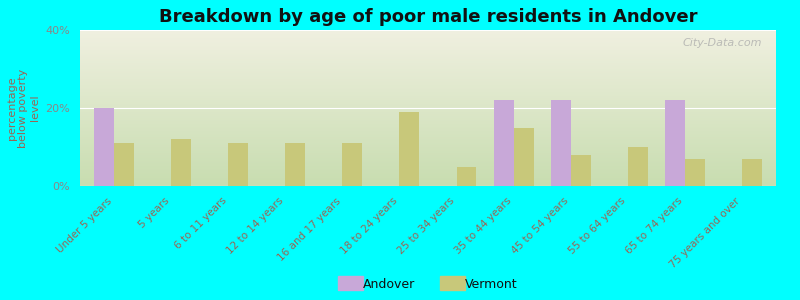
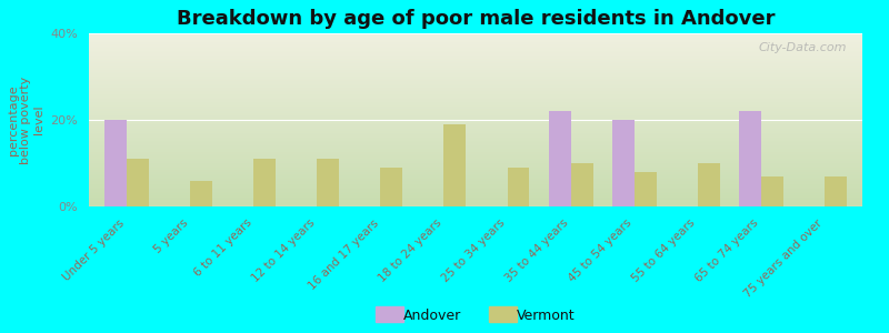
Vermont/5 years: 12% -> 6%
Vermont/16 and 17 years: 11% -> 9%
Vermont/25 to 34 years: 5% -> 9%
Vermont/35 to 44 years: 15% -> 10%
Andover/45 to 54 years: 22% -> 20%
